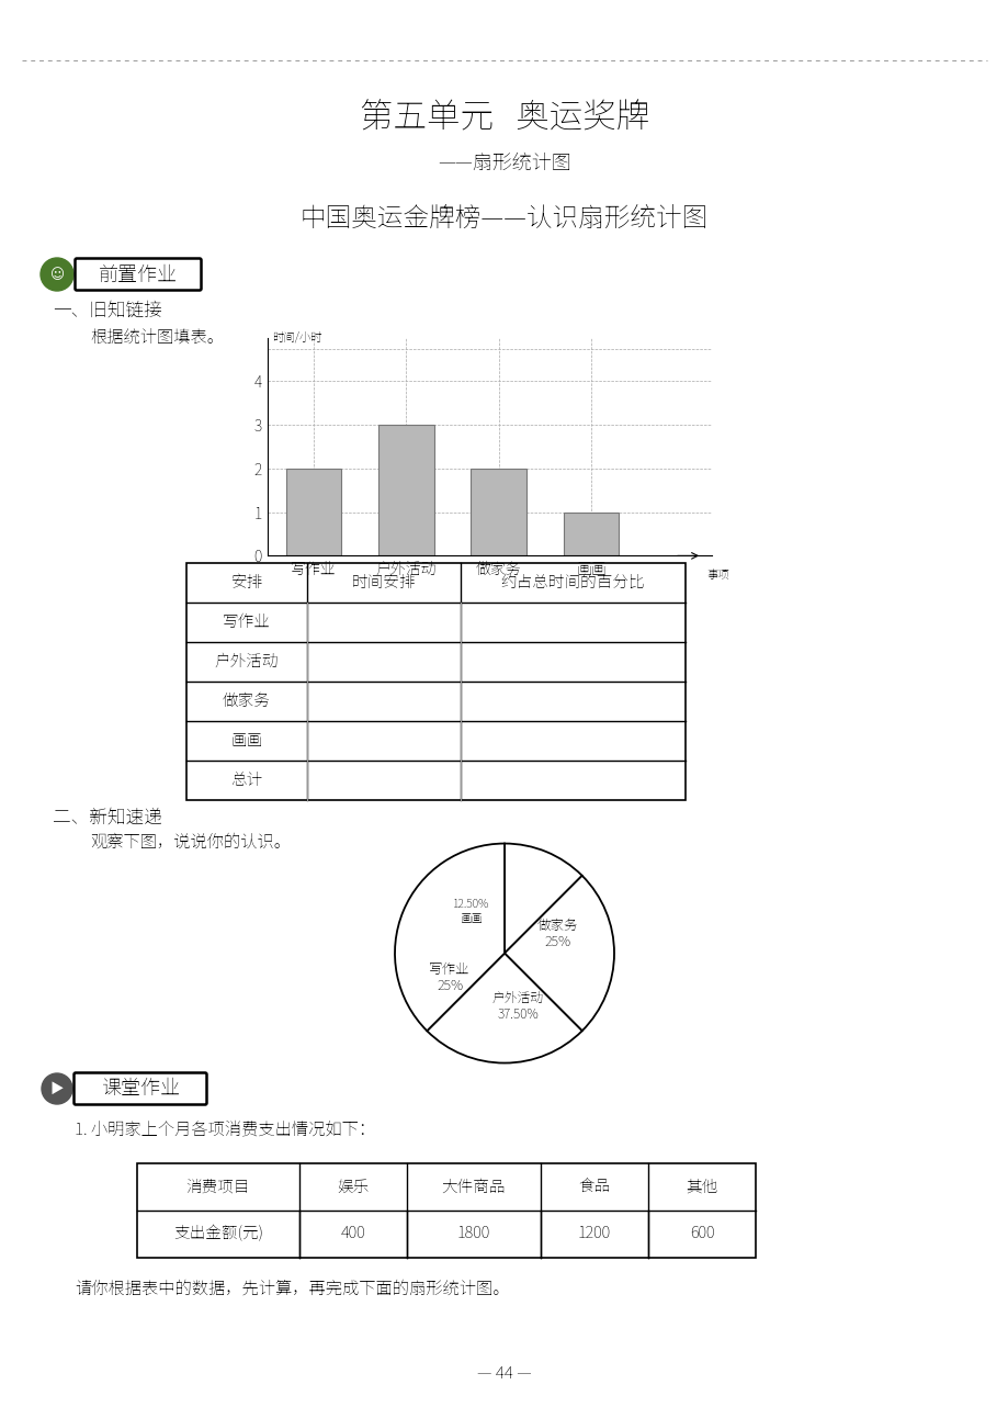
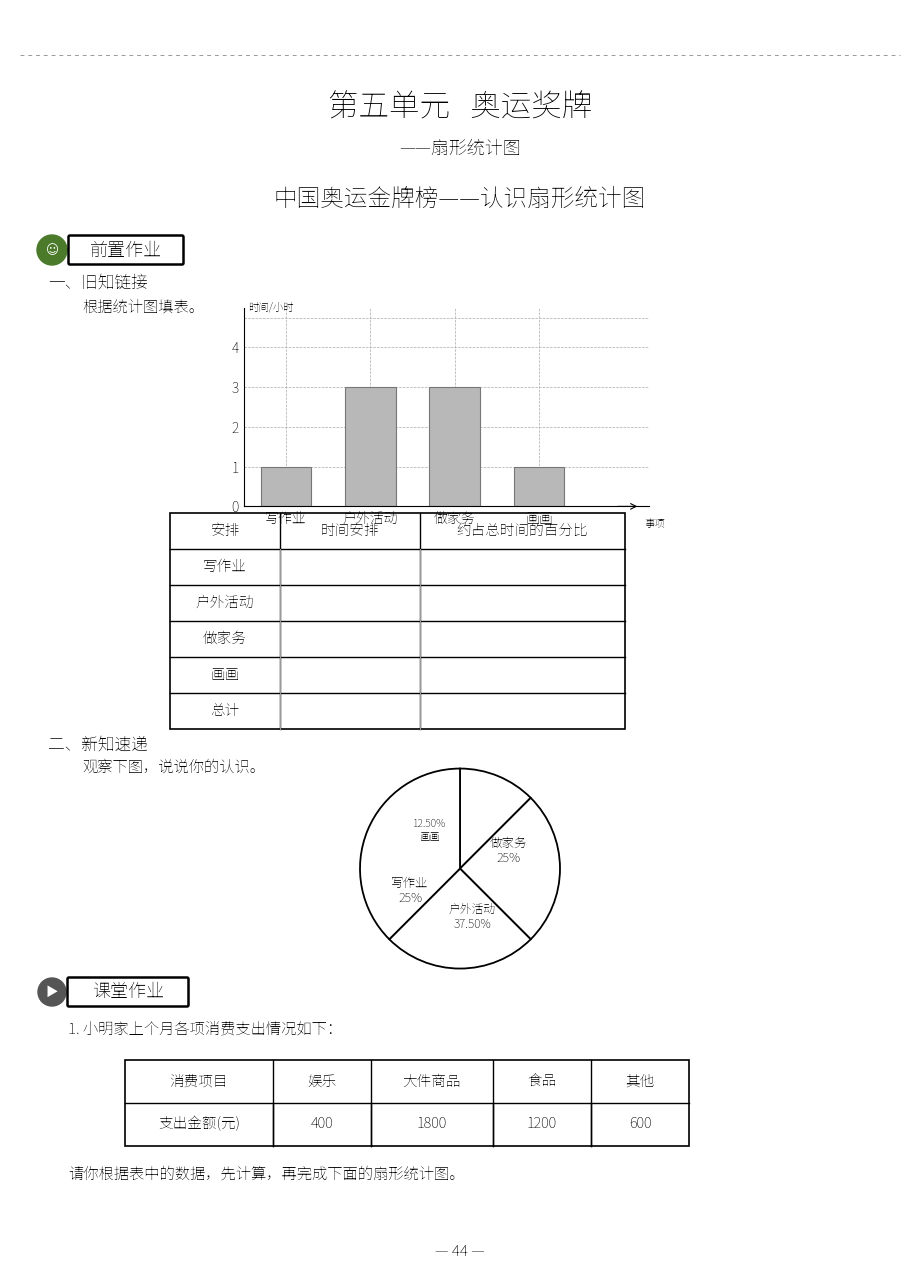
写作业: 2 -> 1
做家务: 2 -> 3
